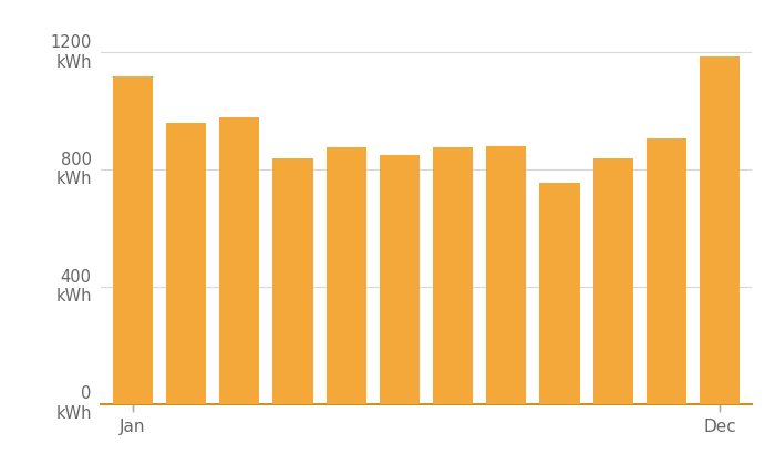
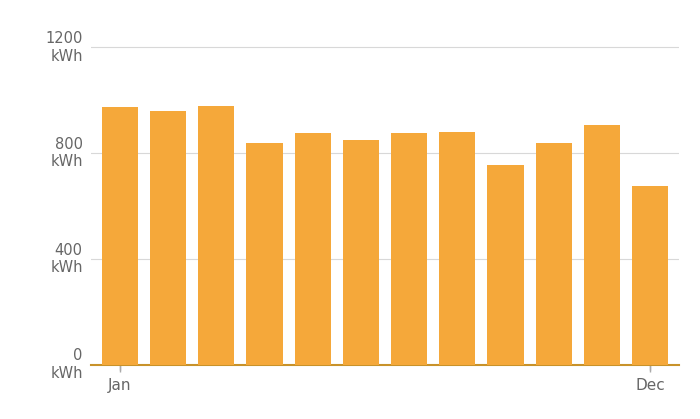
Jan: 1120
kWh -> 975
kWh
Dec: 1185
kWh -> 675
kWh
